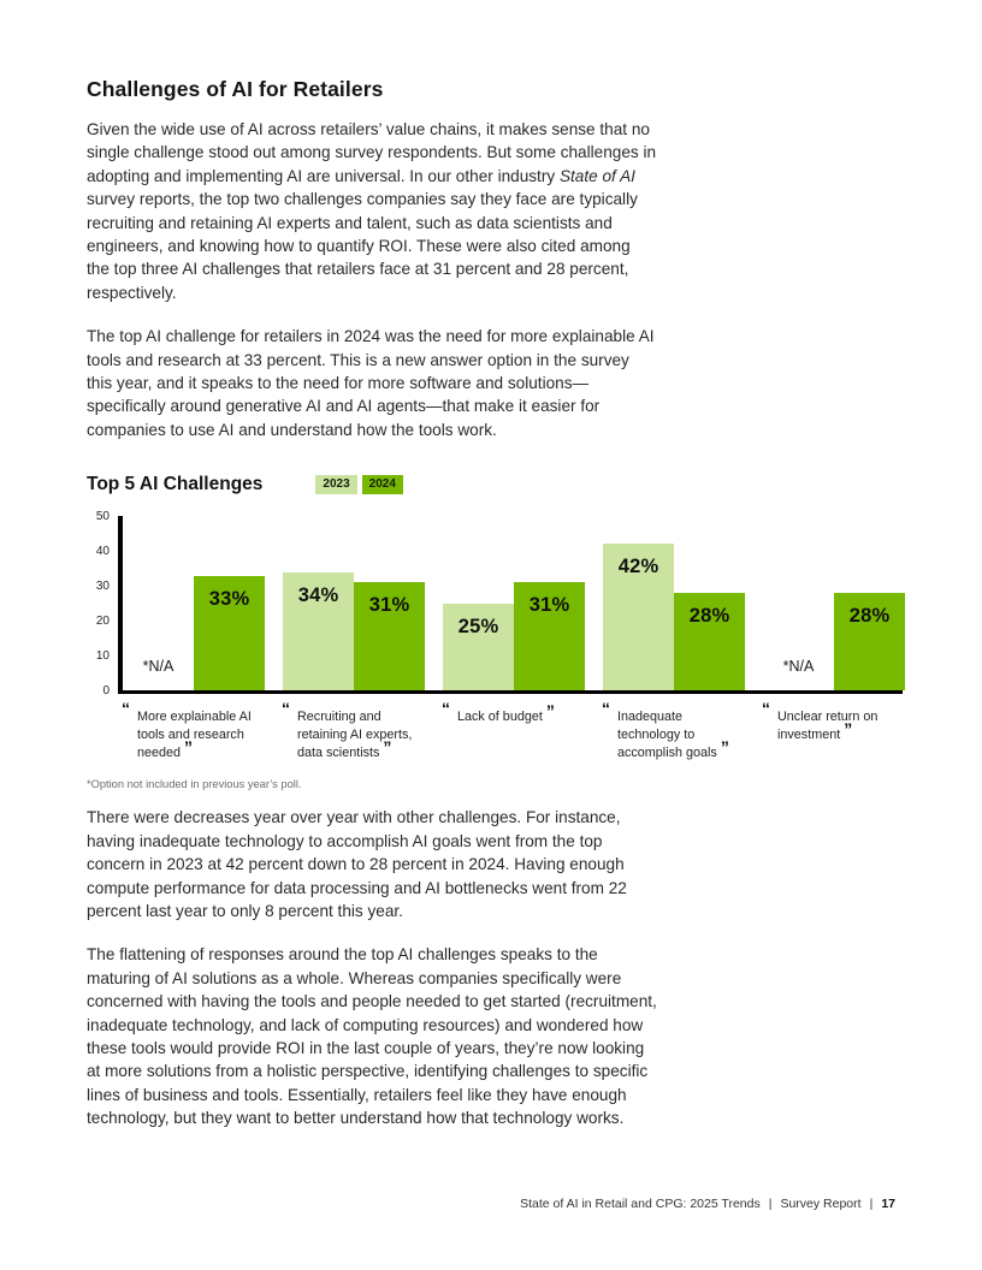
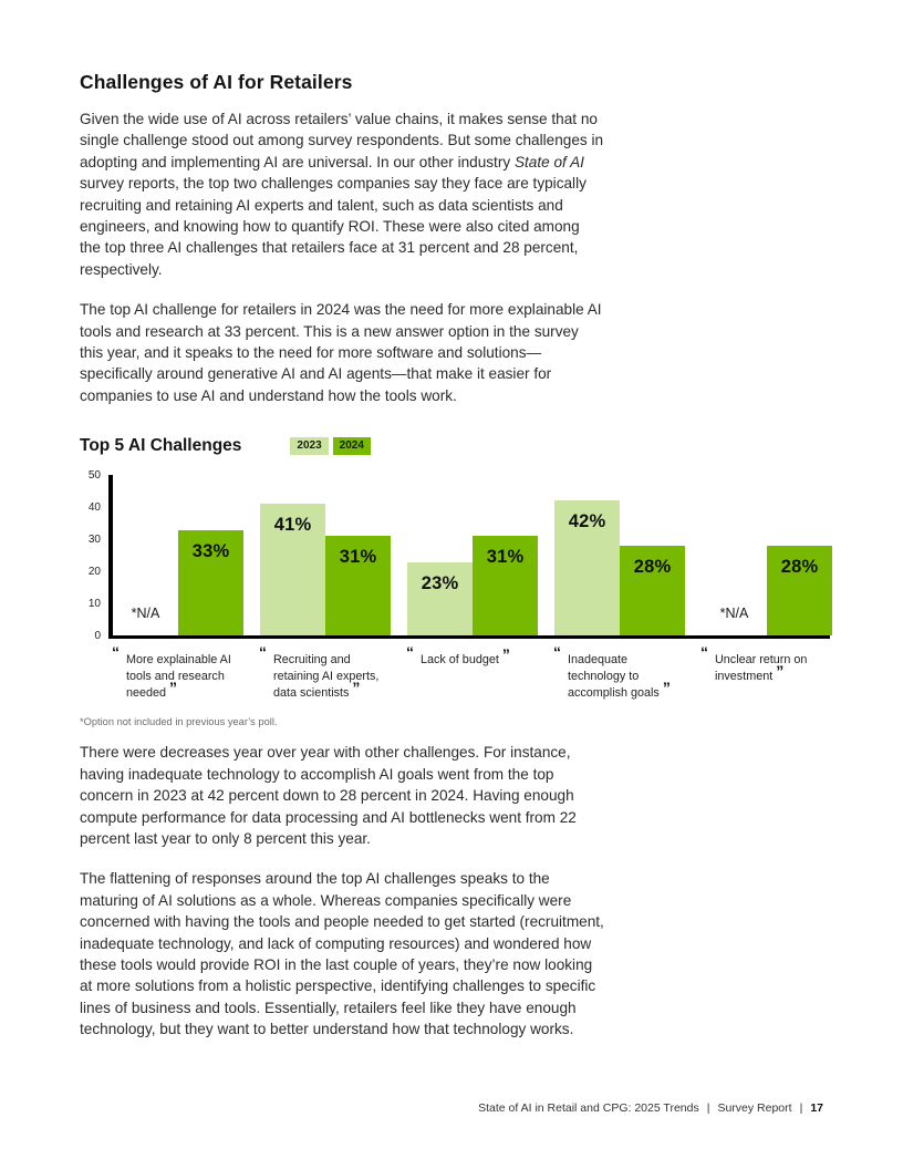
2023/Recruiting and retaining AI experts, data scientists: 34% -> 41%
2023/Lack of budget: 25% -> 23%
